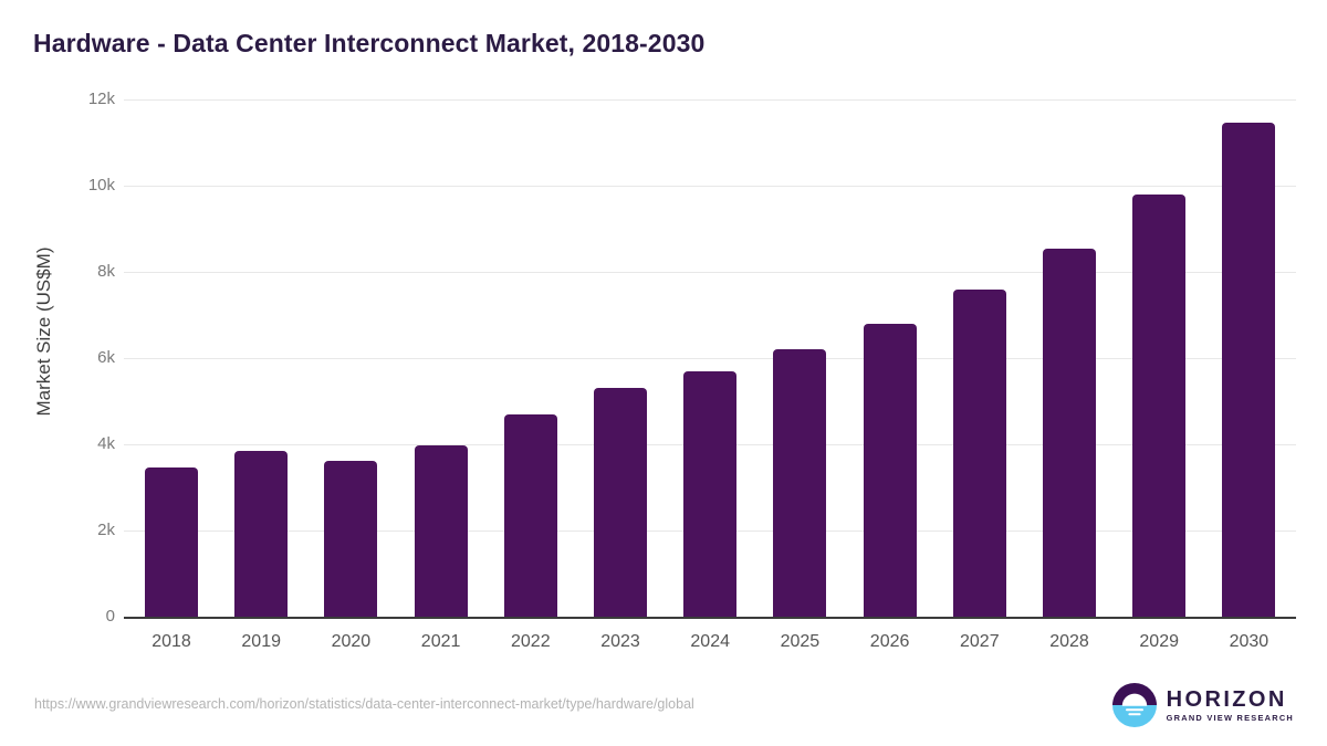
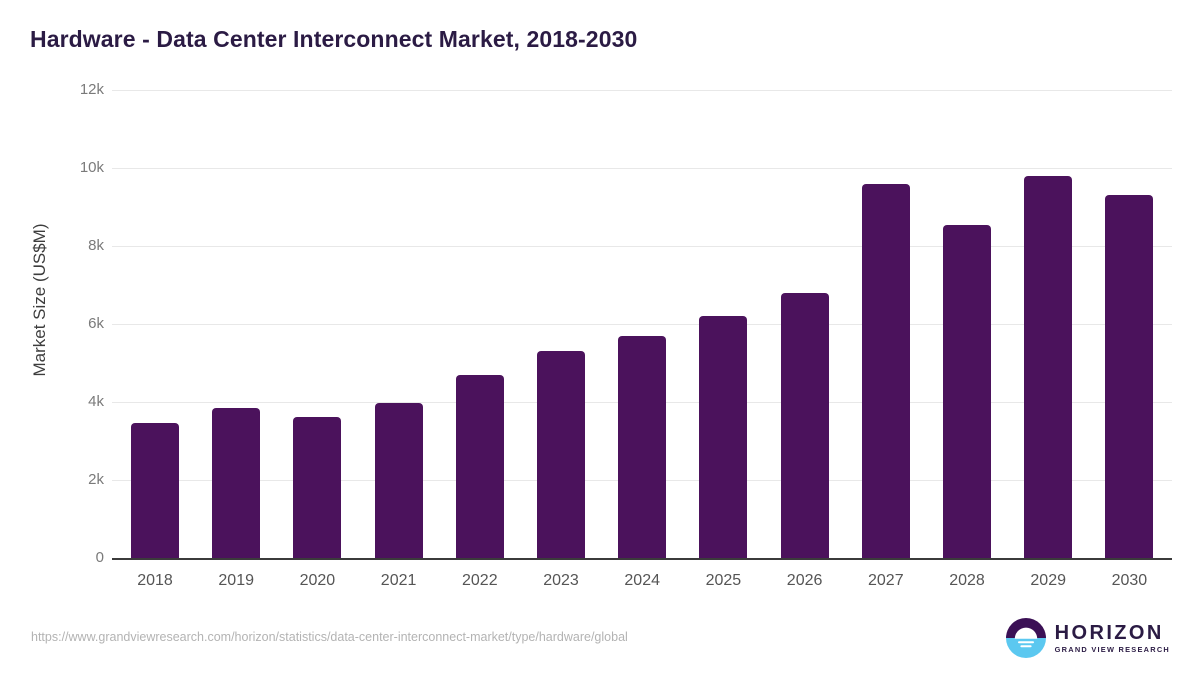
2027: 7.6k -> 9.6k
2030: 11.4k -> 9.3k
